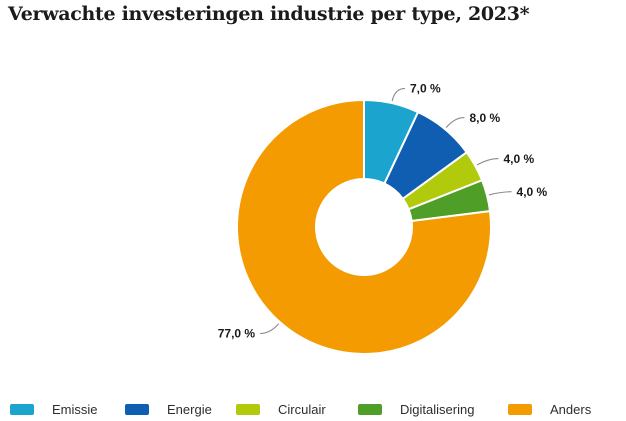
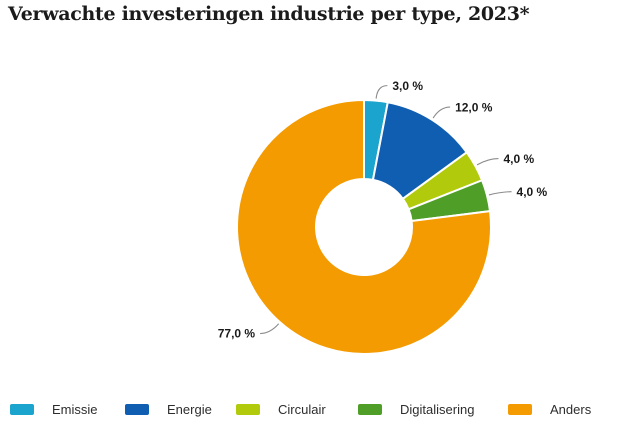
Emissie: 7,0 -> 3,0
Energie: 8,0 -> 12,0
